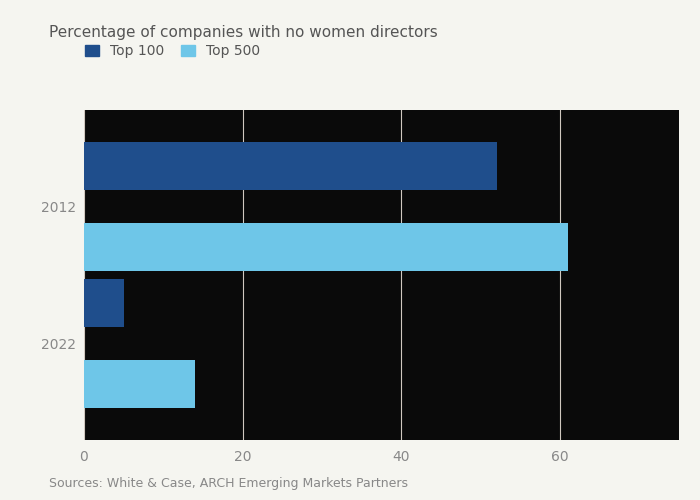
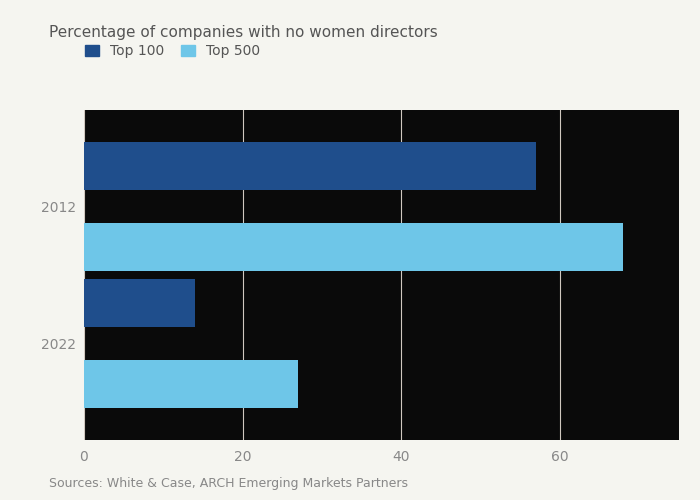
Top 100/2012: 52 -> 57
Top 500/2012: 61 -> 68
Top 100/2022: 5 -> 14
Top 500/2022: 14 -> 27
